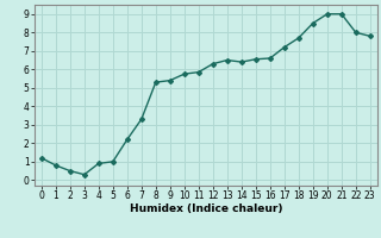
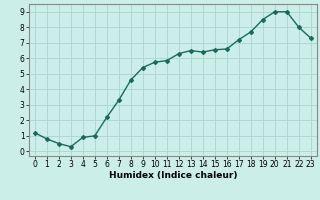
8: 5.3 -> 4.6
23: 7.8 -> 7.3
